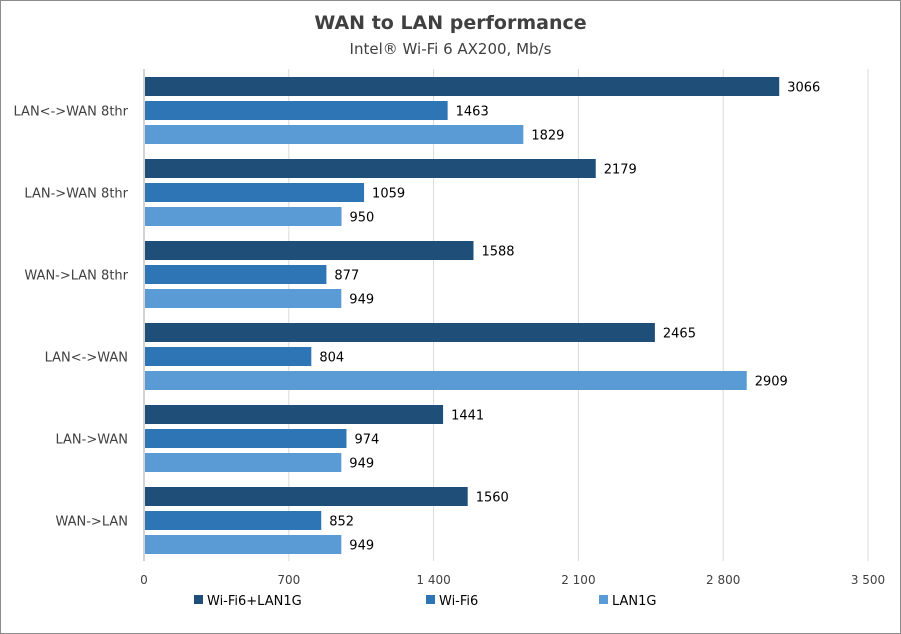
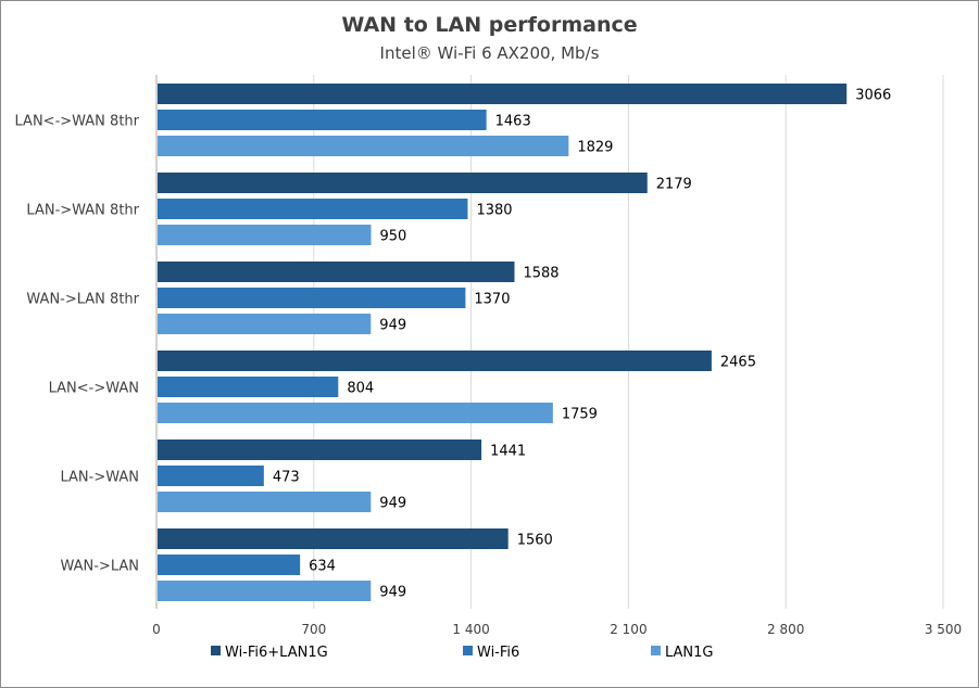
Wi-Fi6/LAN->WAN 8thr: 1059 -> 1380
Wi-Fi6/WAN->LAN 8thr: 877 -> 1370
LAN1G/LAN<->WAN: 2909 -> 1759
Wi-Fi6/LAN->WAN: 974 -> 473
Wi-Fi6/WAN->LAN: 852 -> 634
